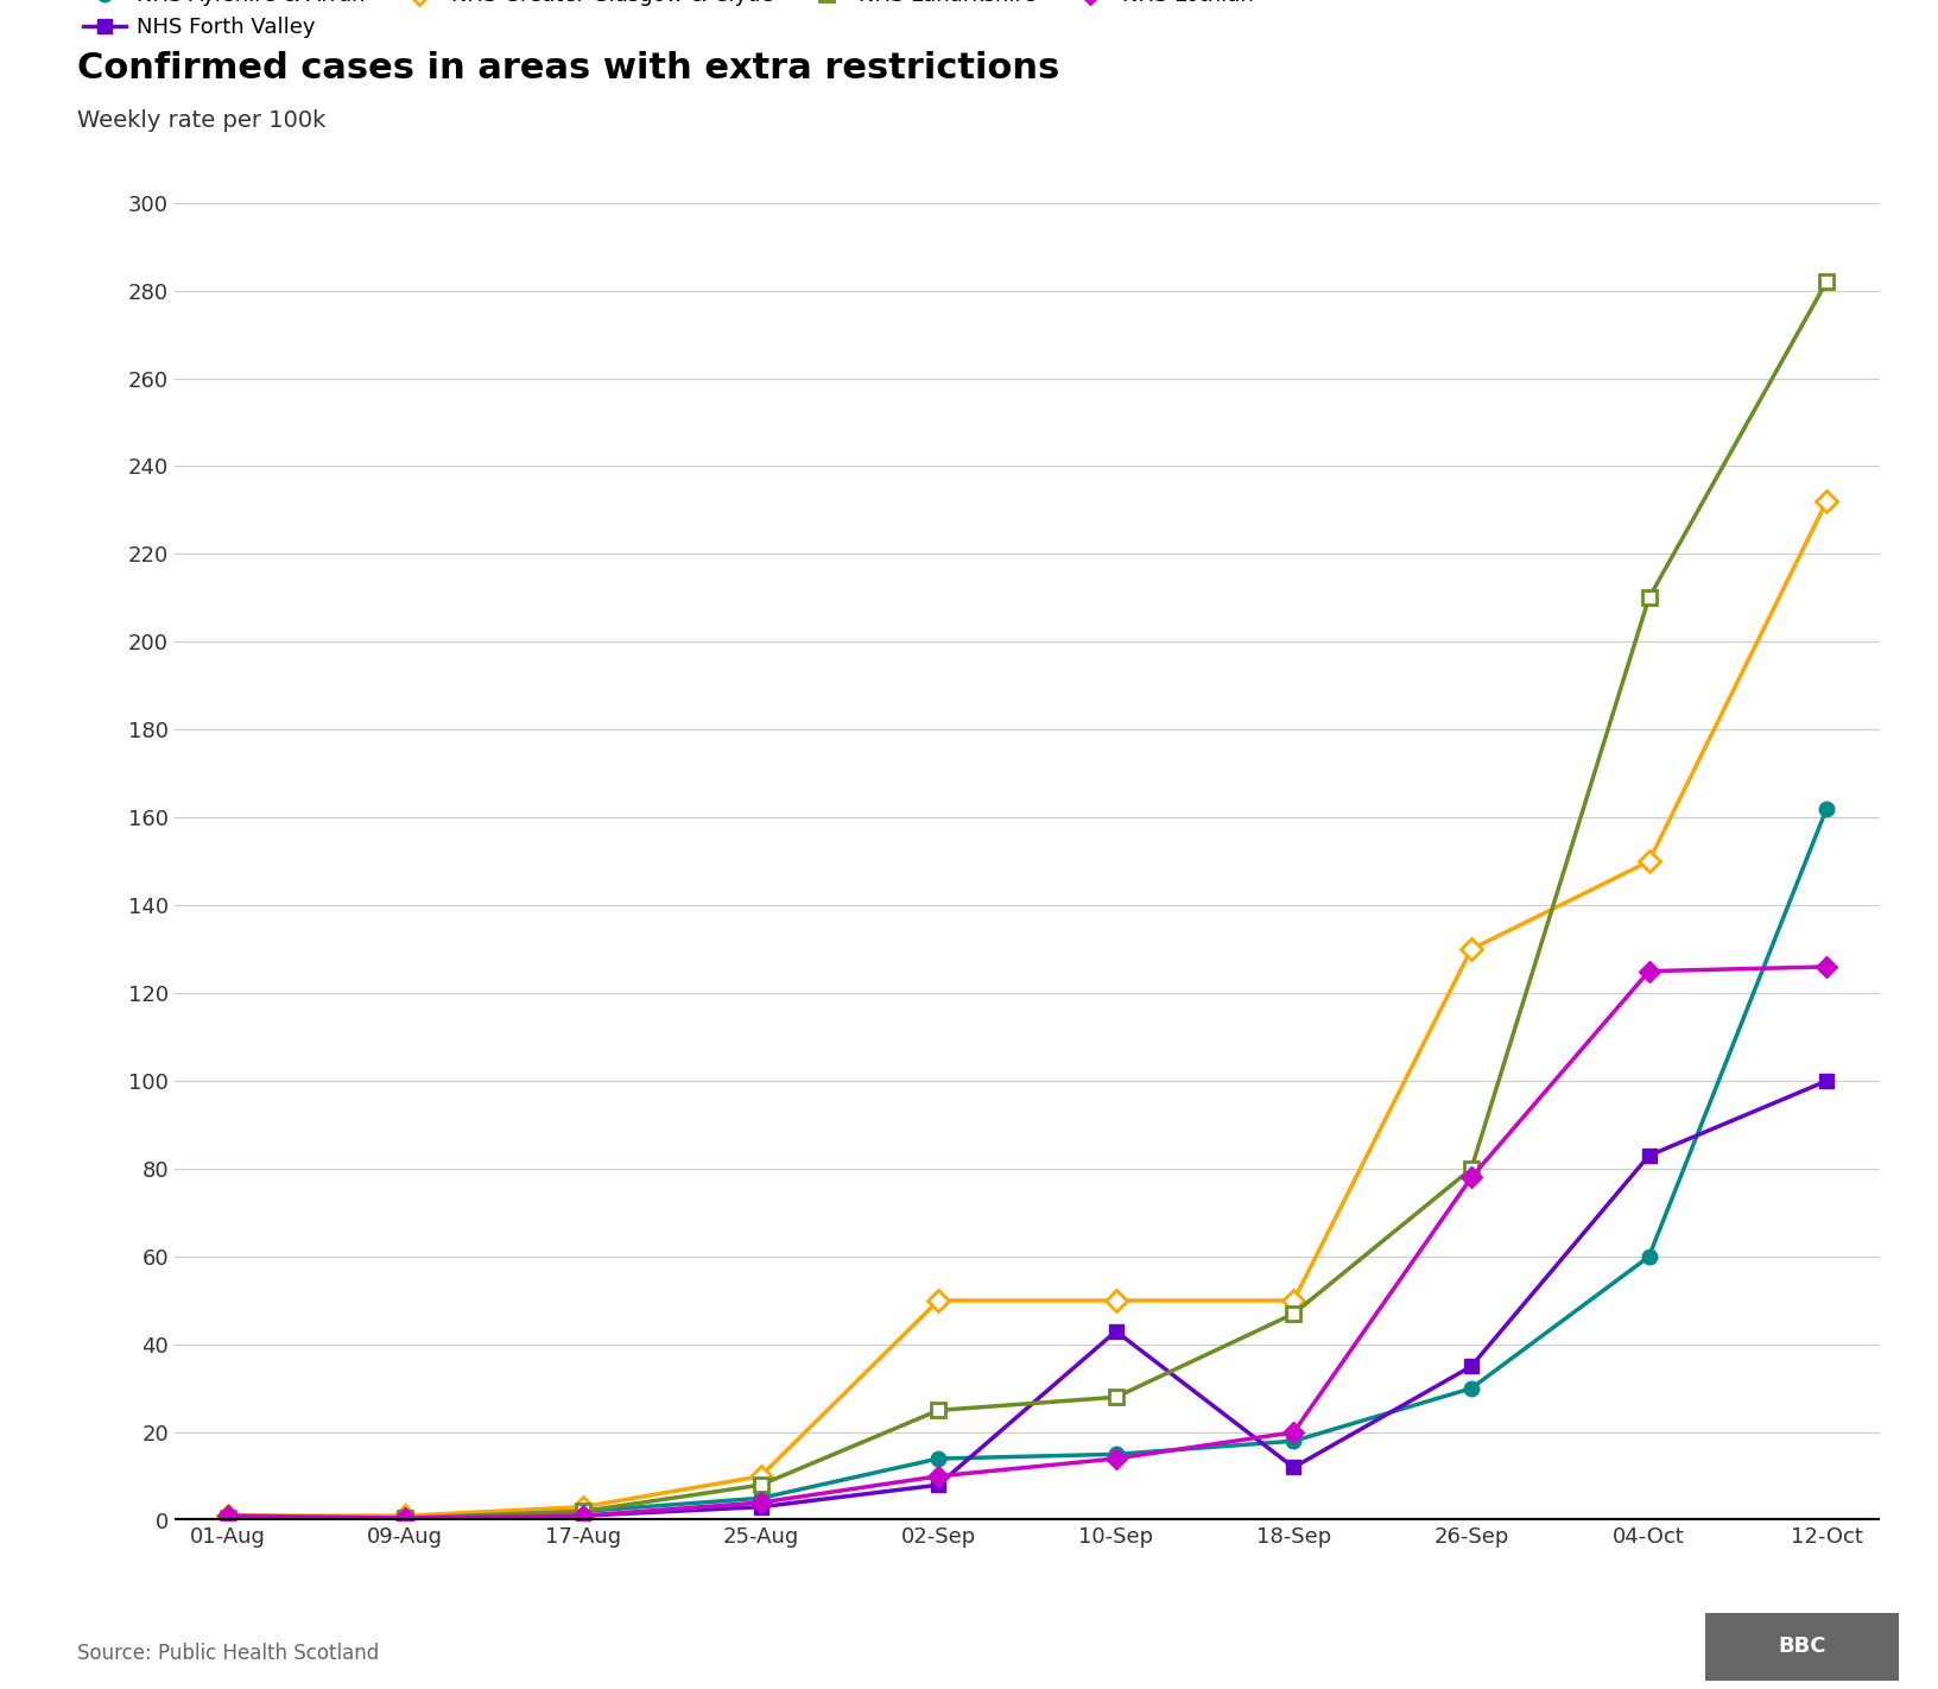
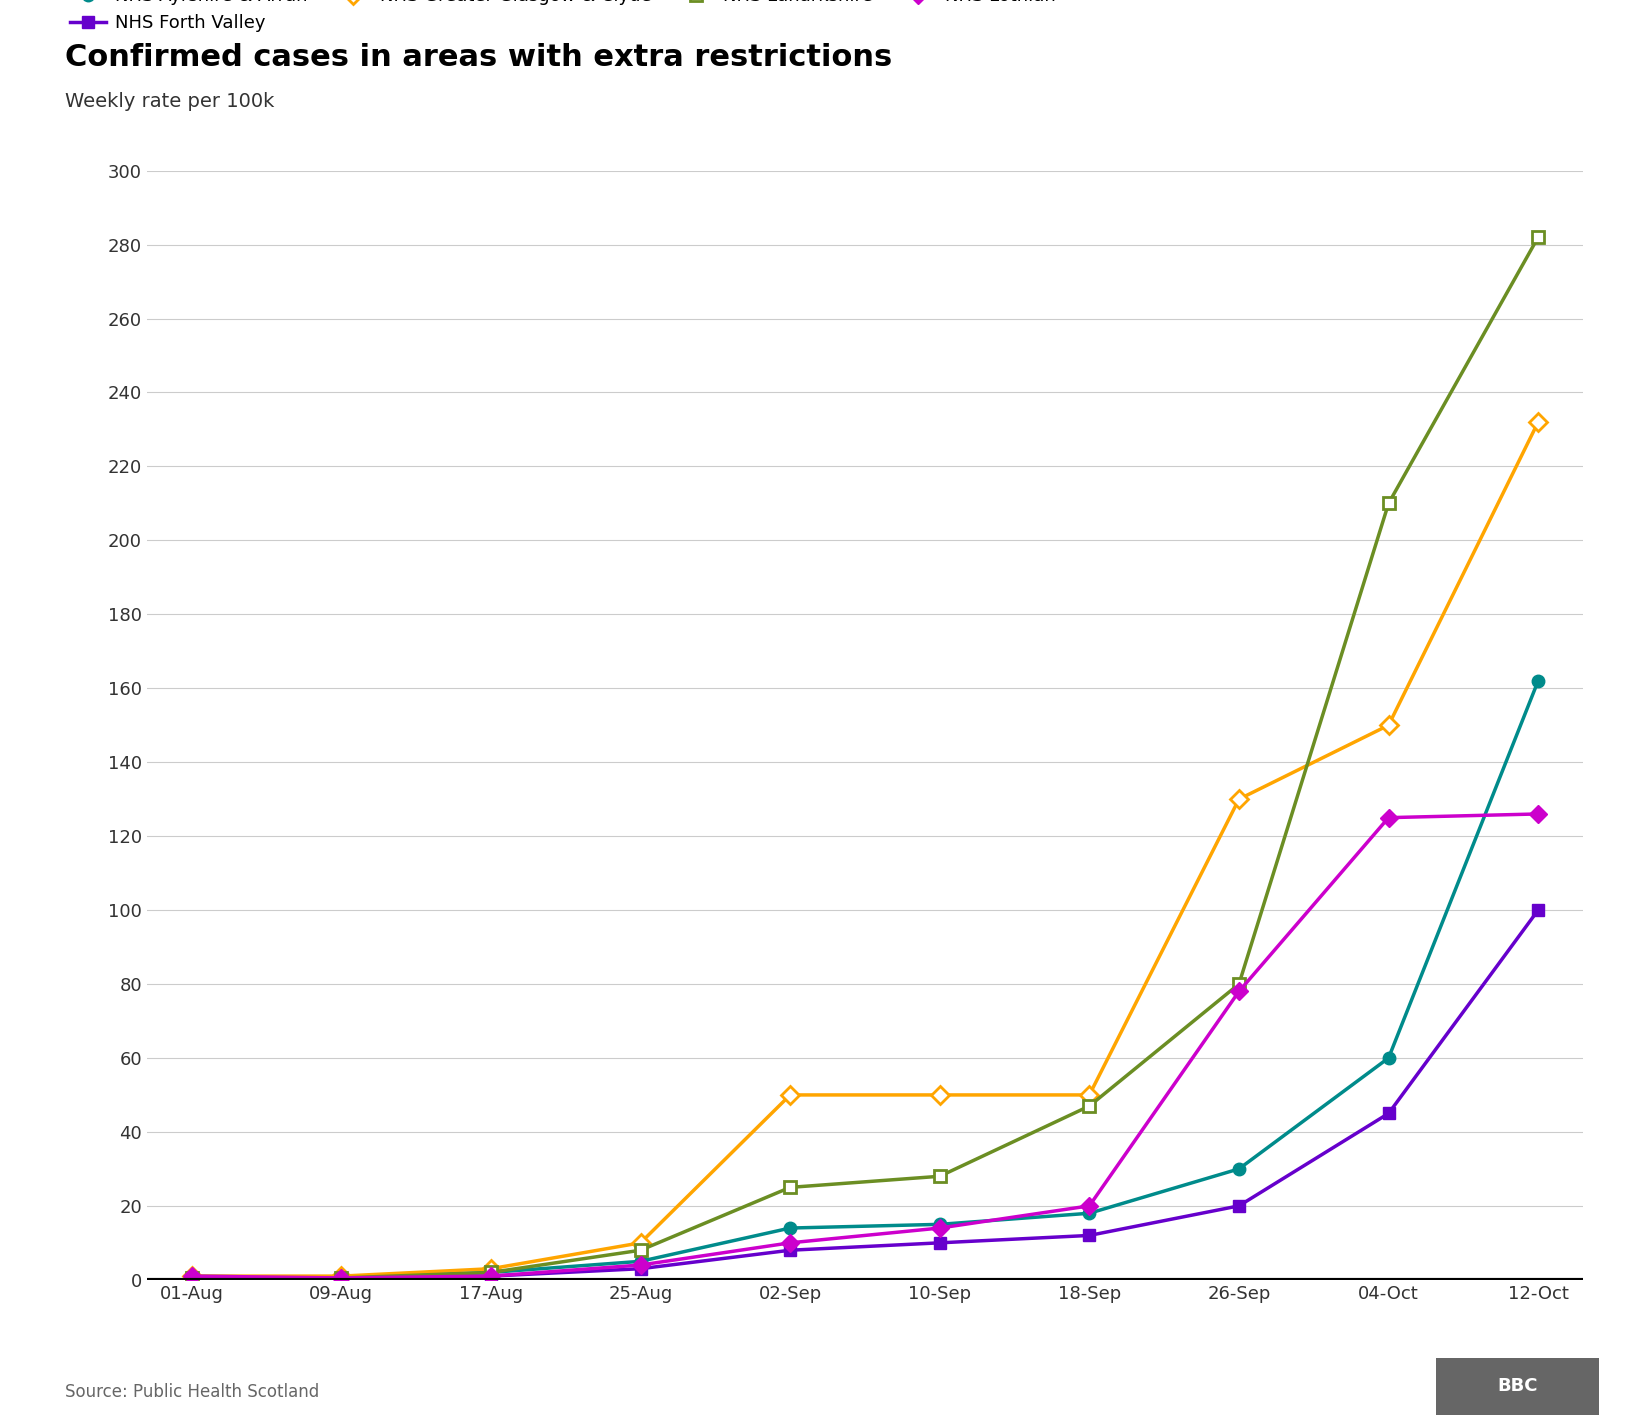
NHS Forth Valley/10-Sep: 43.0 -> 10.0
NHS Forth Valley/26-Sep: 35.0 -> 20.0
NHS Forth Valley/04-Oct: 83.0 -> 45.0
